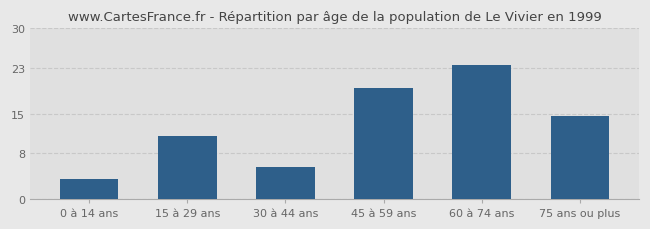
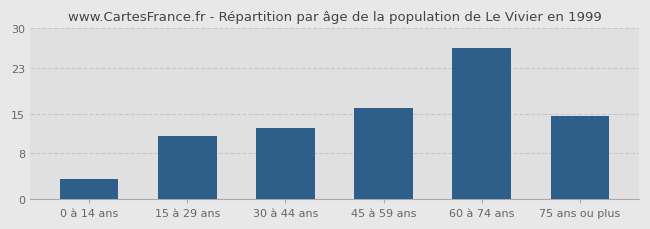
30 à 44 ans: 5.6 -> 12.5
45 à 59 ans: 19.6 -> 16.0
60 à 74 ans: 23.6 -> 26.5
